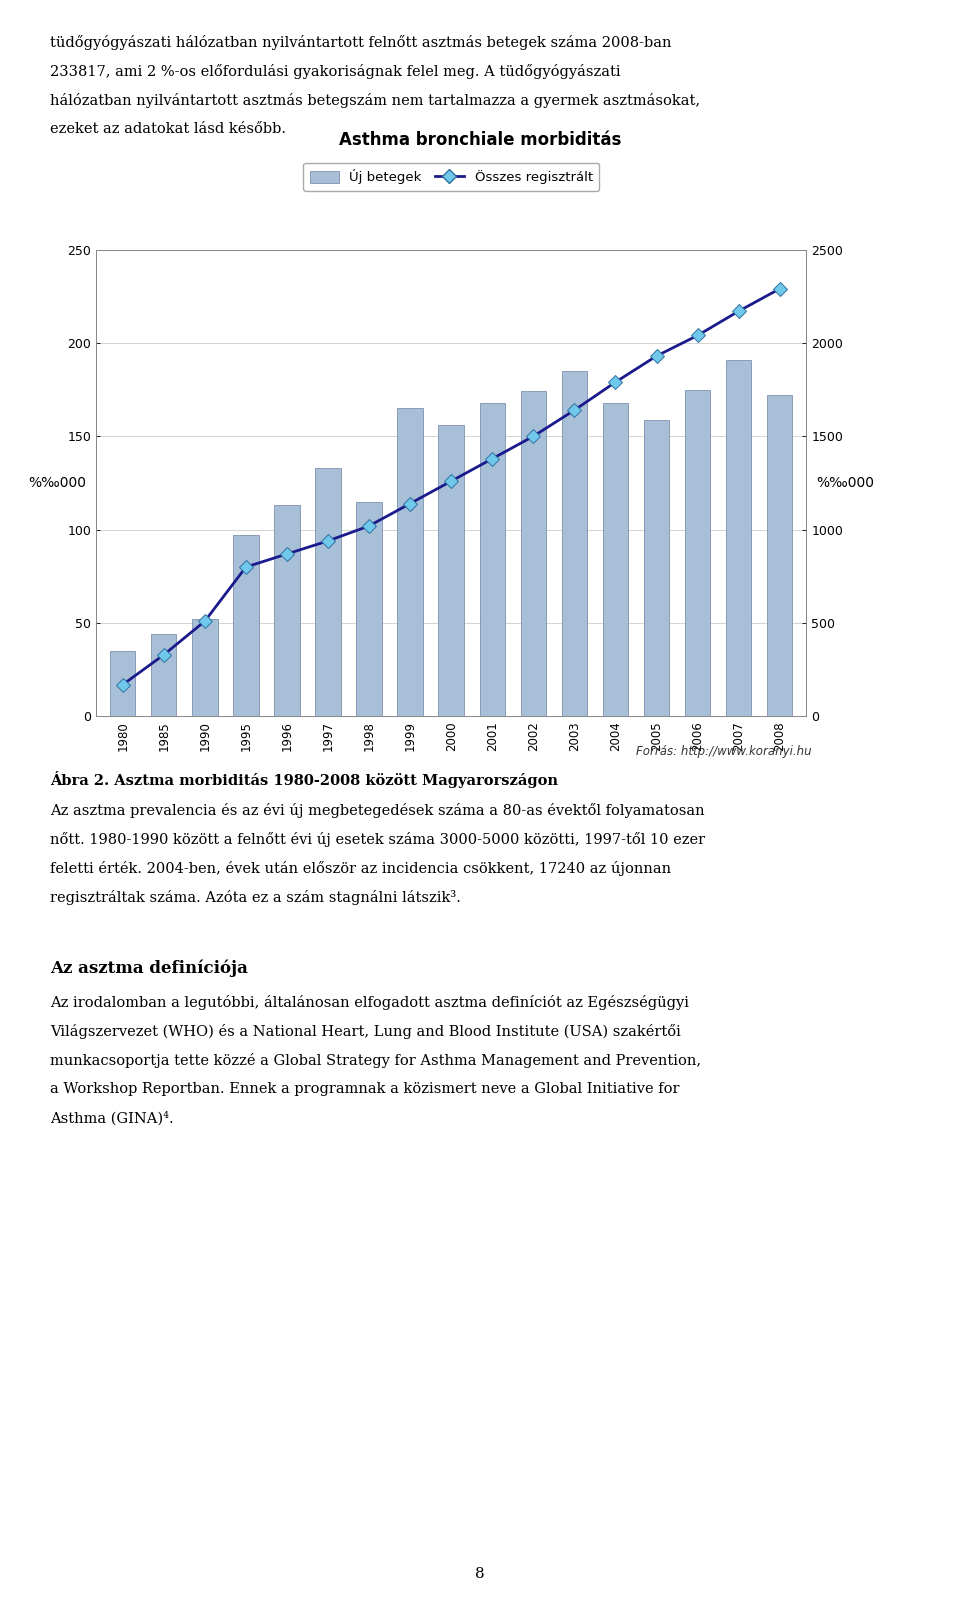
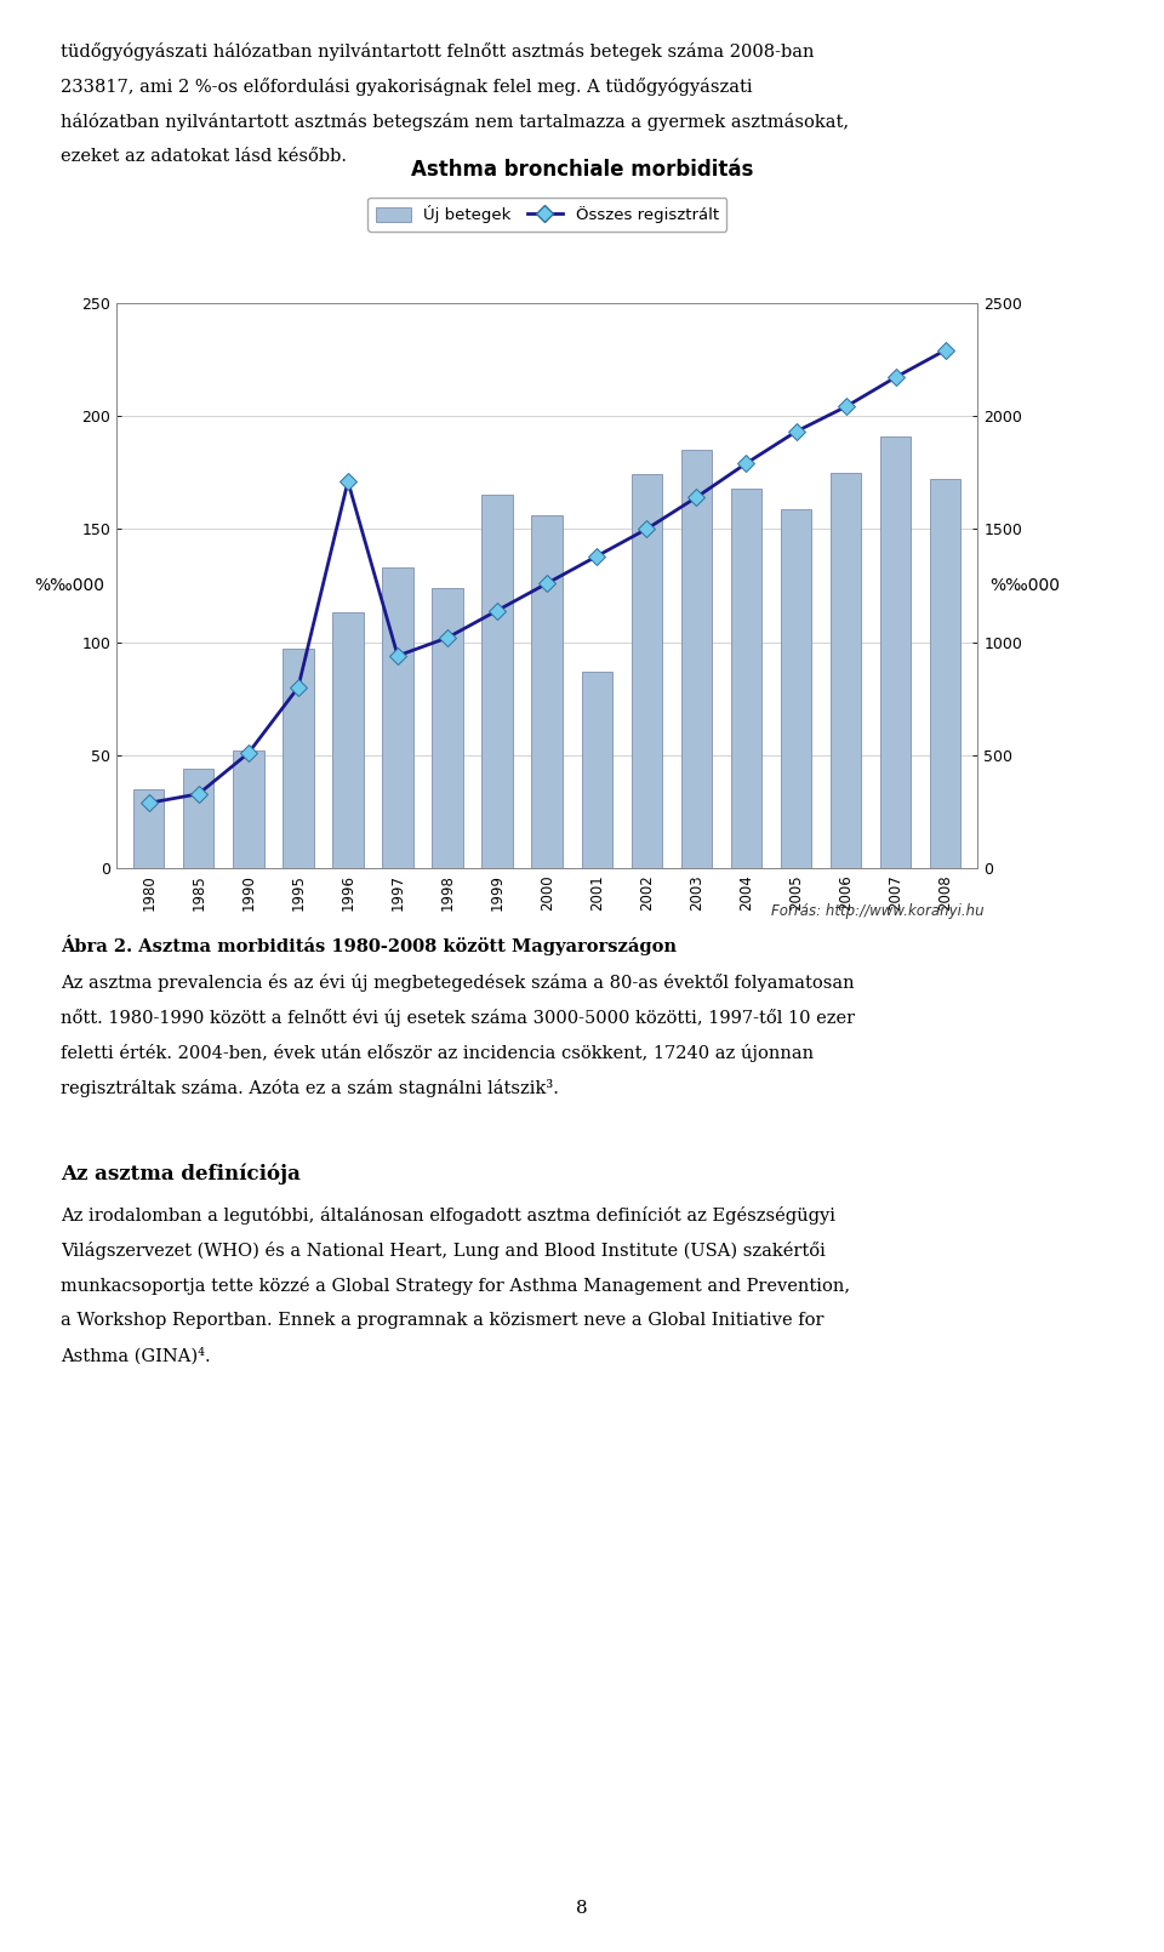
Összes regisztrált/1980: 170 -> 290
Összes regisztrált/1996: 870 -> 1710
Új betegek/1998: 115 -> 124
Új betegek/2001: 168 -> 87
